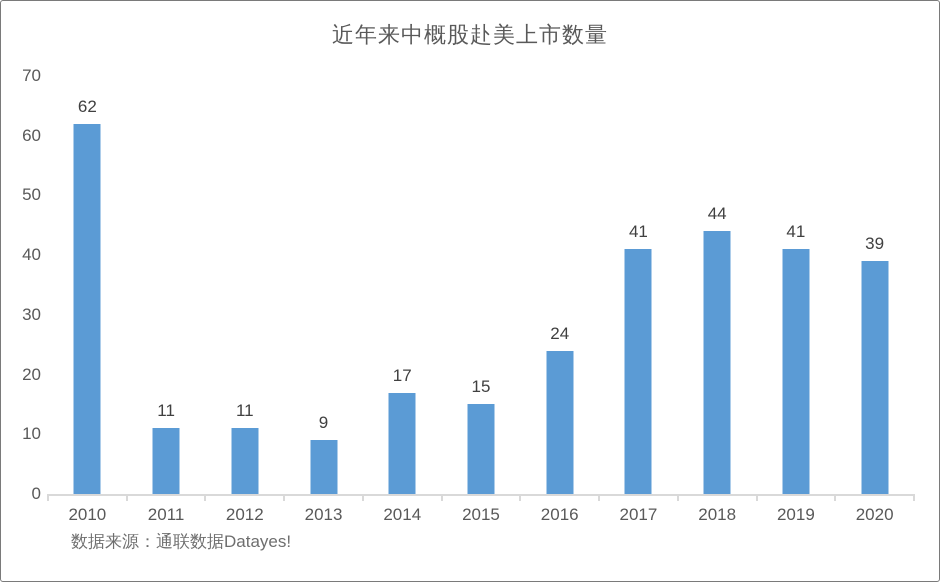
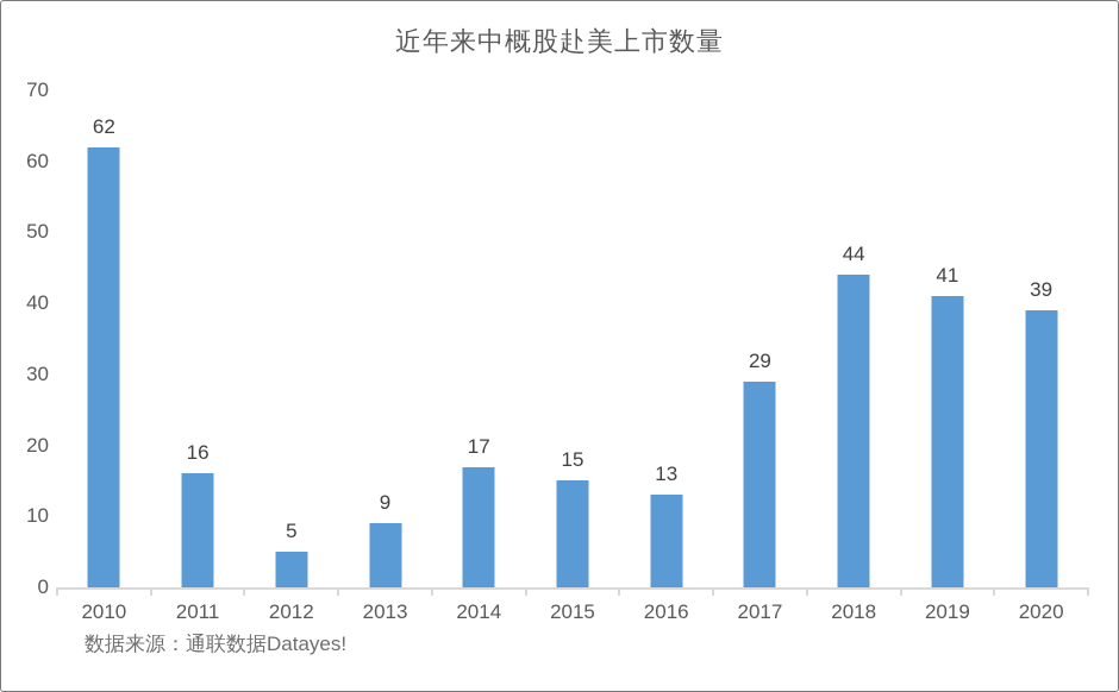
2011: 11 -> 16
2012: 11 -> 5
2016: 24 -> 13
2017: 41 -> 29
